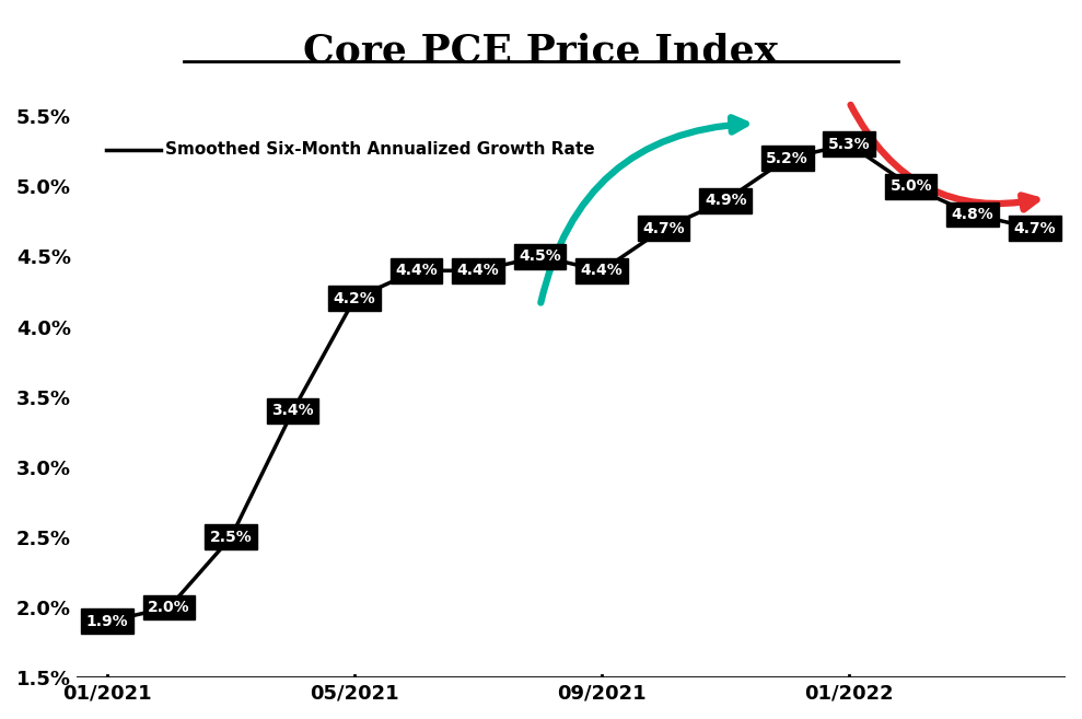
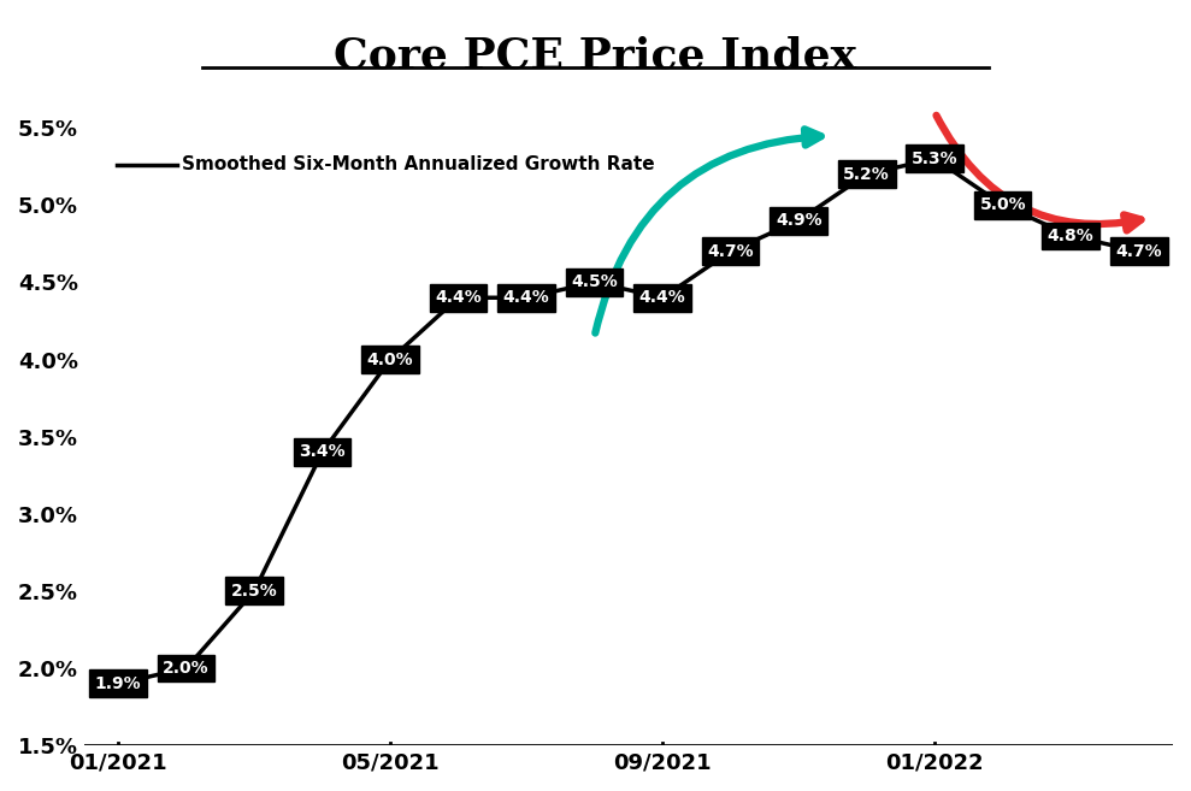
05/2021: 4.2% -> 4.0%
